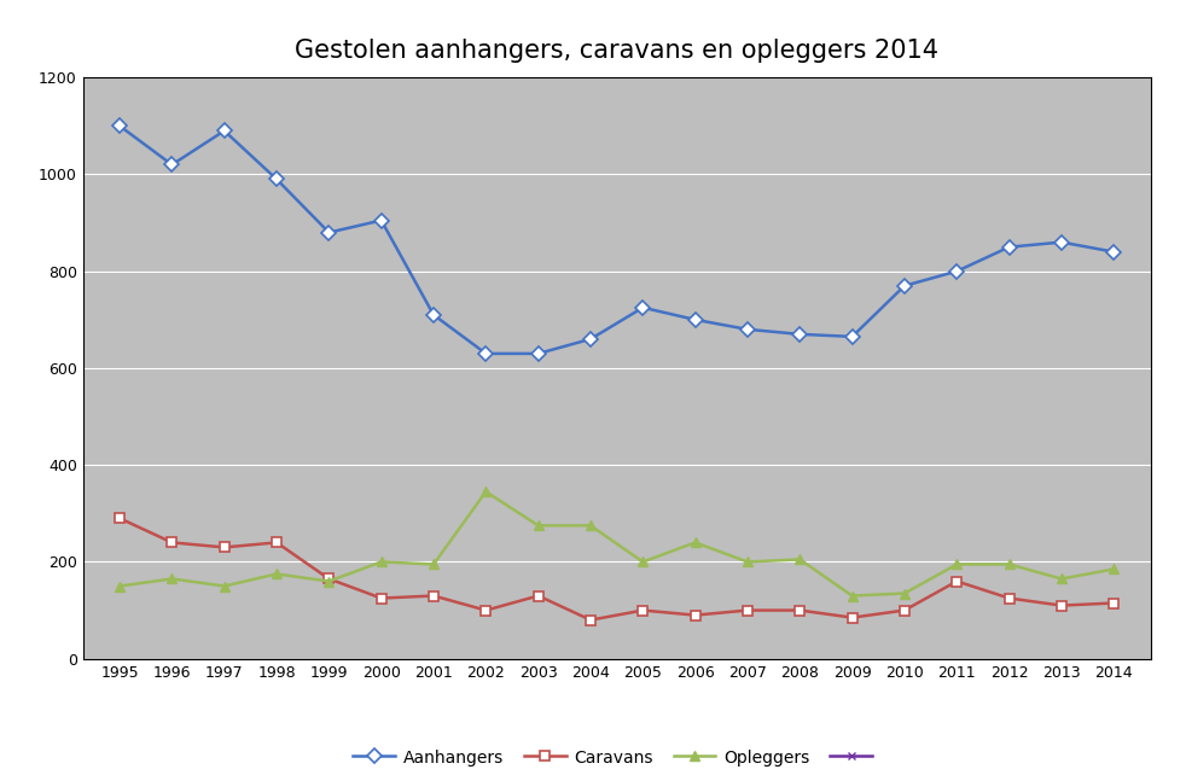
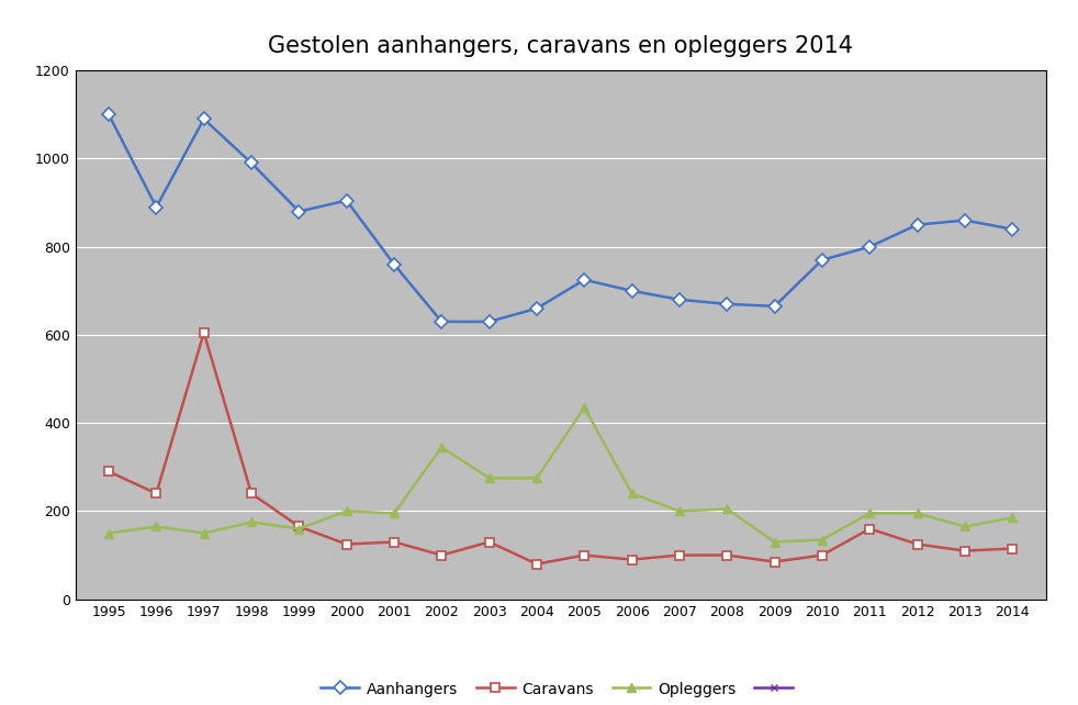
Aanhangers/1996: 1020 -> 890
Caravans/1997: 230 -> 605
Aanhangers/2001: 710 -> 760
Opleggers/2005: 200 -> 435
